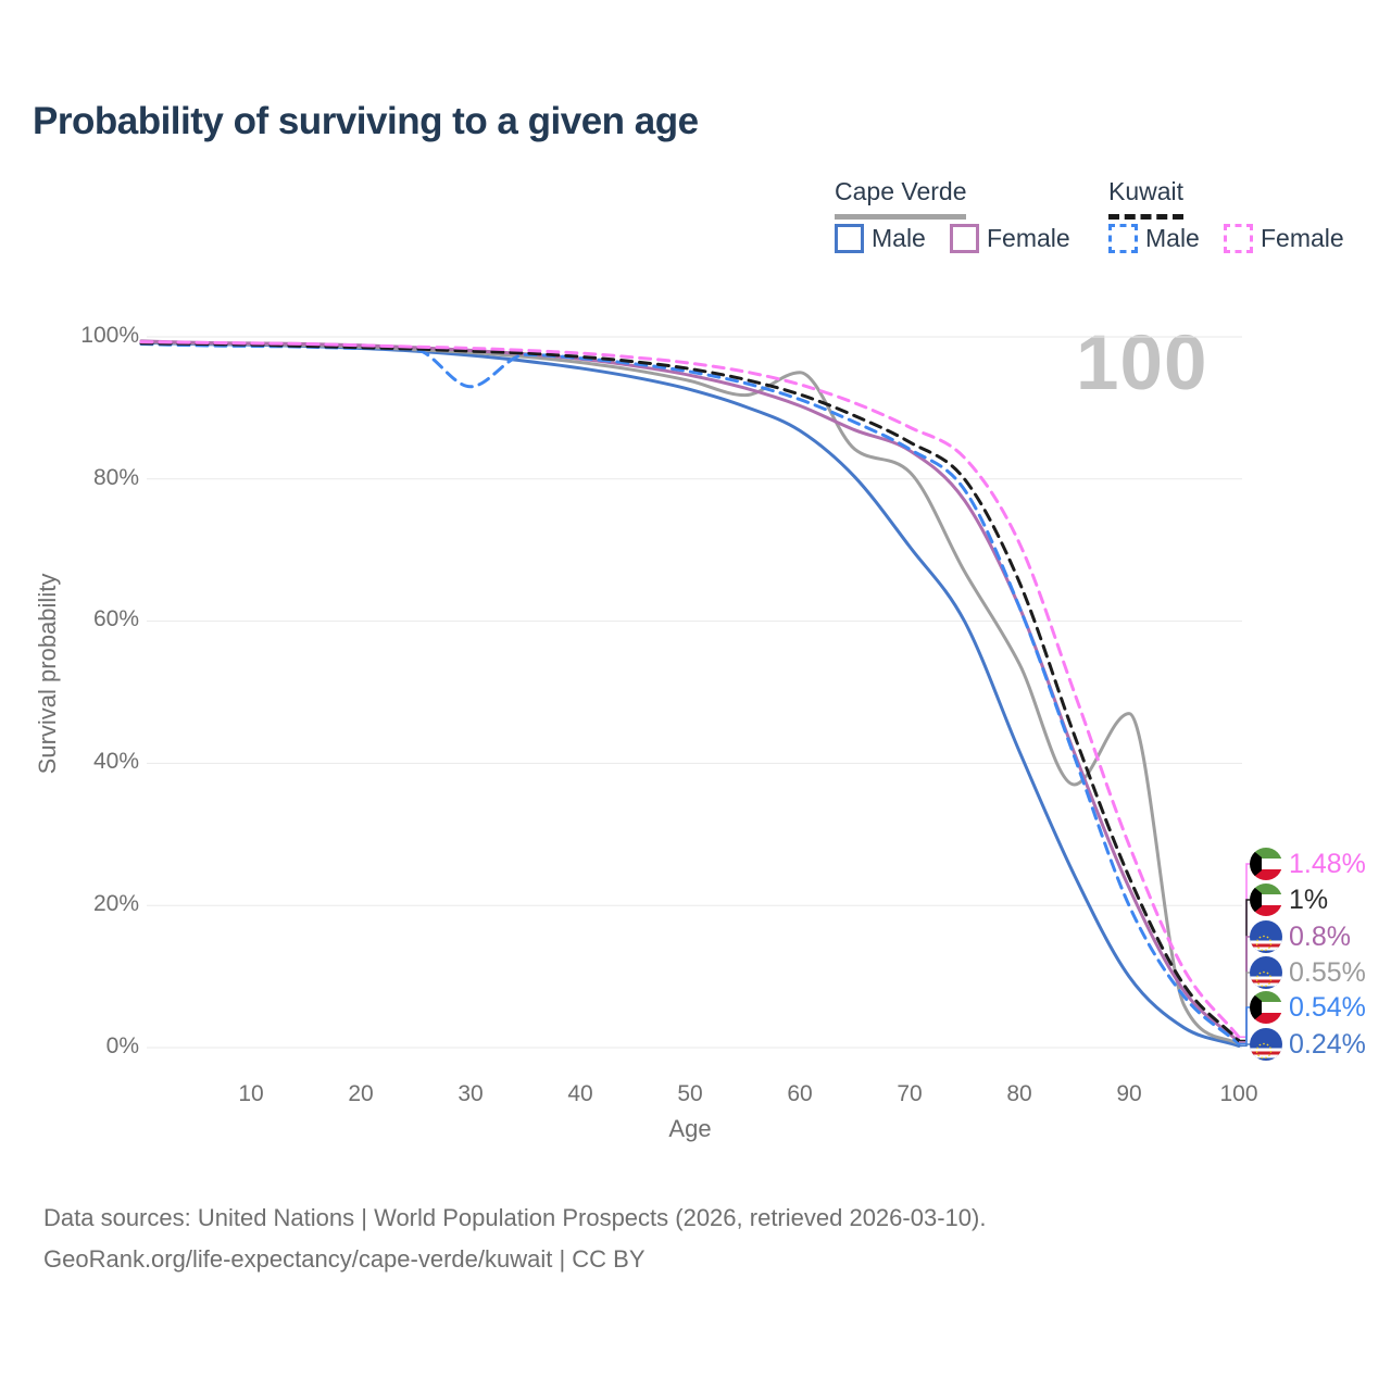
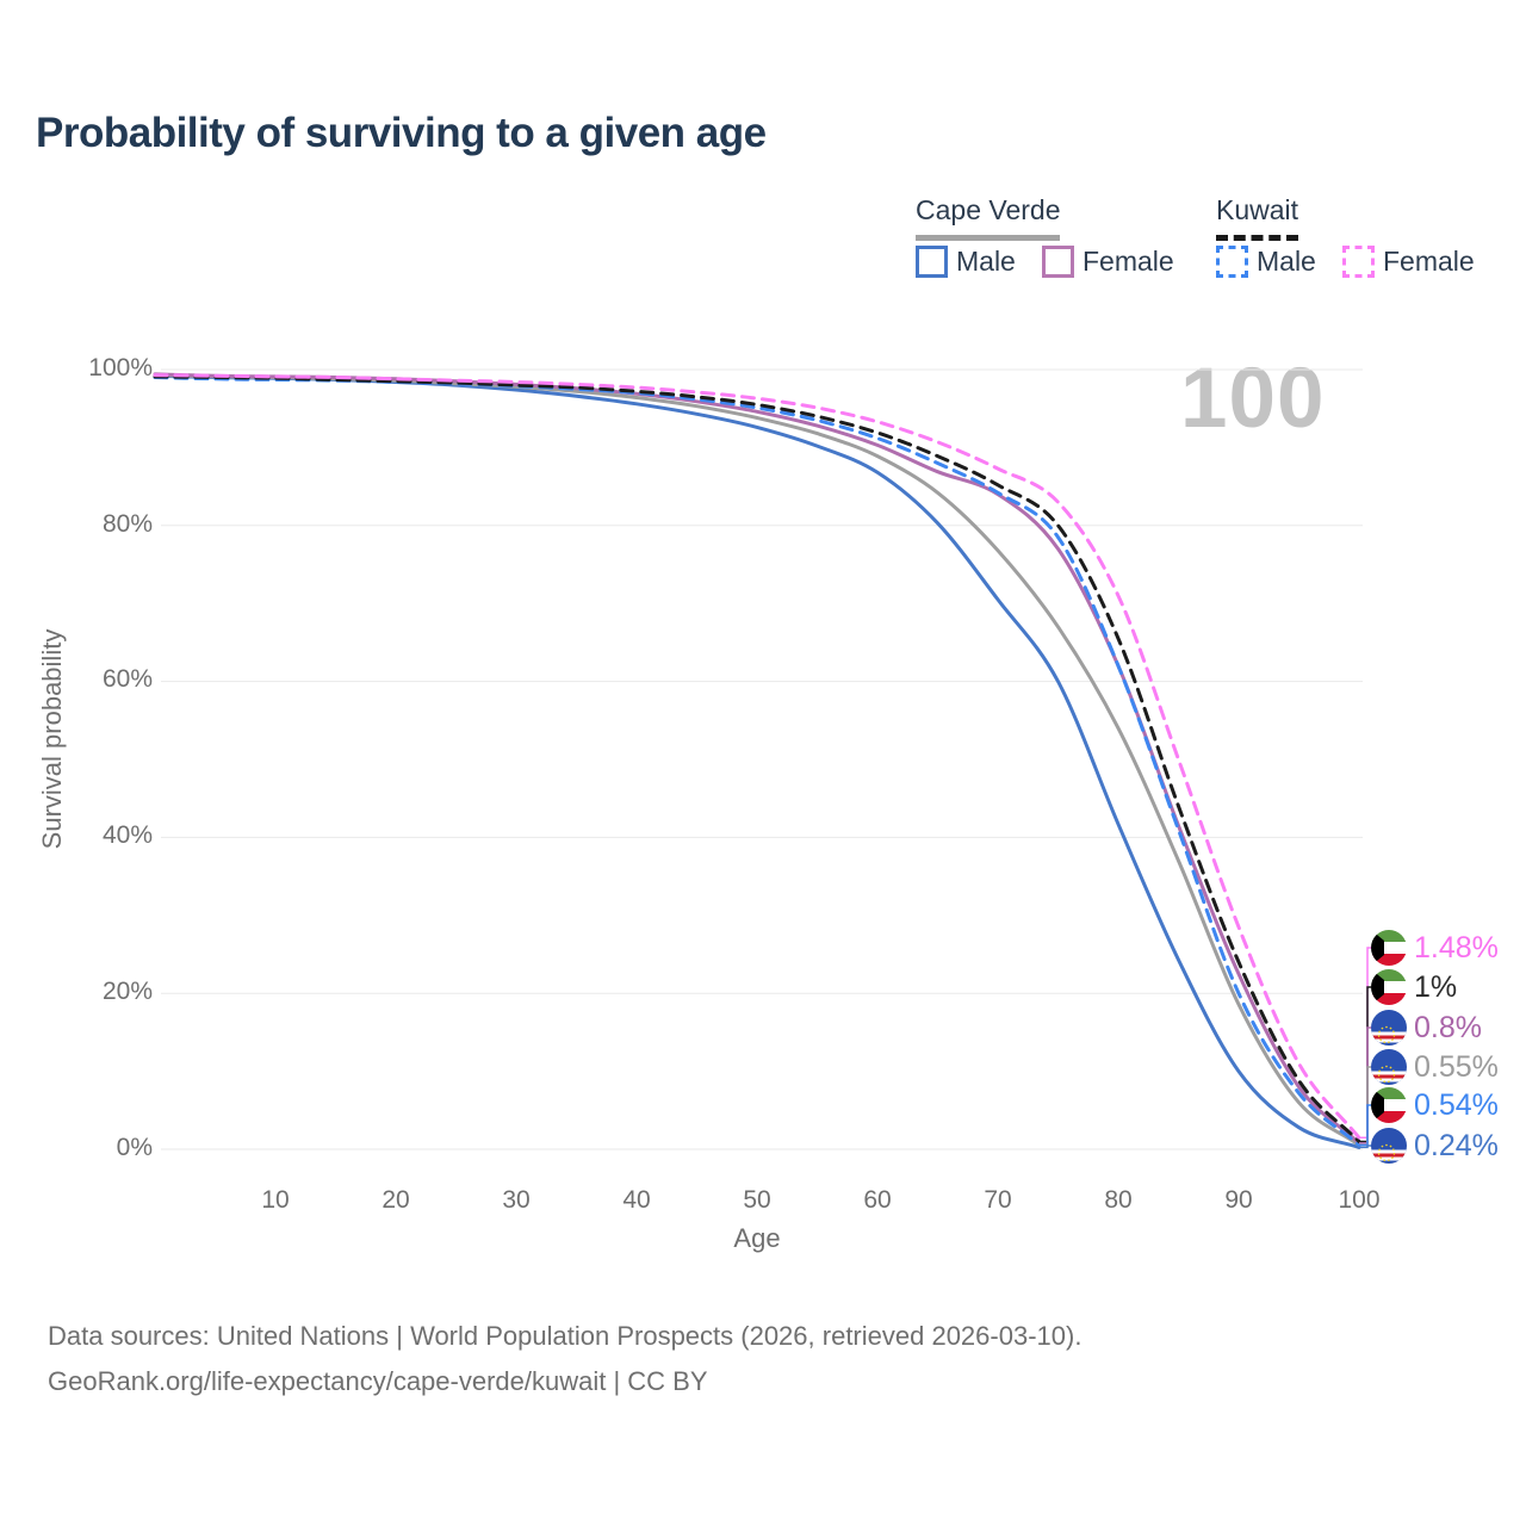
Kuwait Male/30: 93% -> 98%
Cape Verde/60: 95% -> 89%
Cape Verde/70: 81% -> 77%
Cape Verde/90: 47% -> 19%
